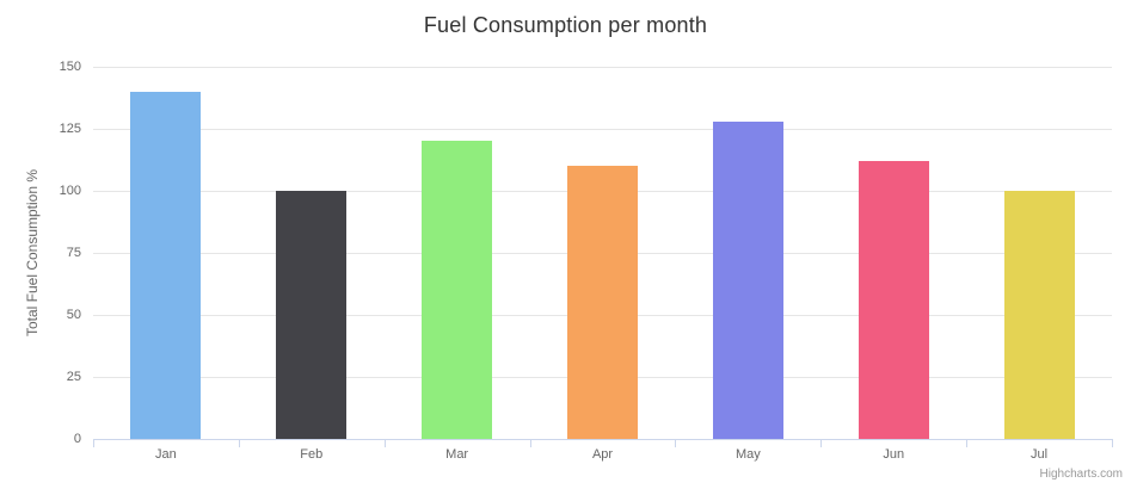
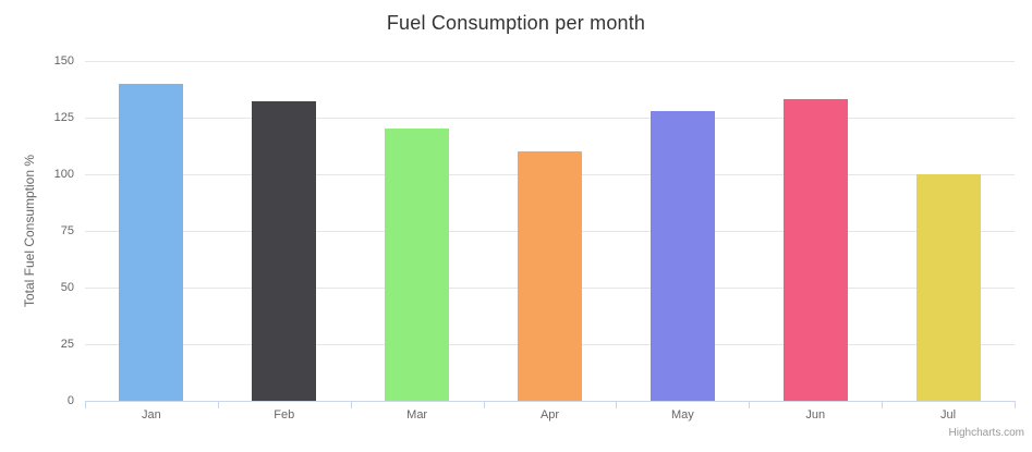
Feb: 100 -> 132
Jun: 112 -> 133
